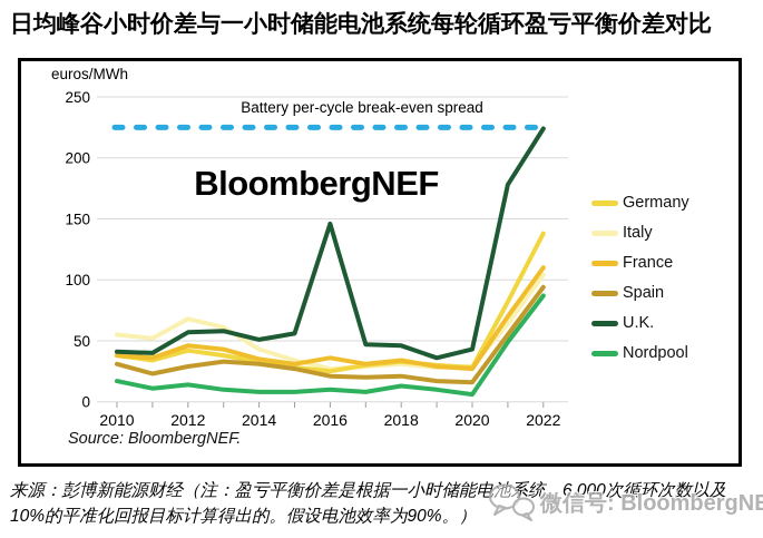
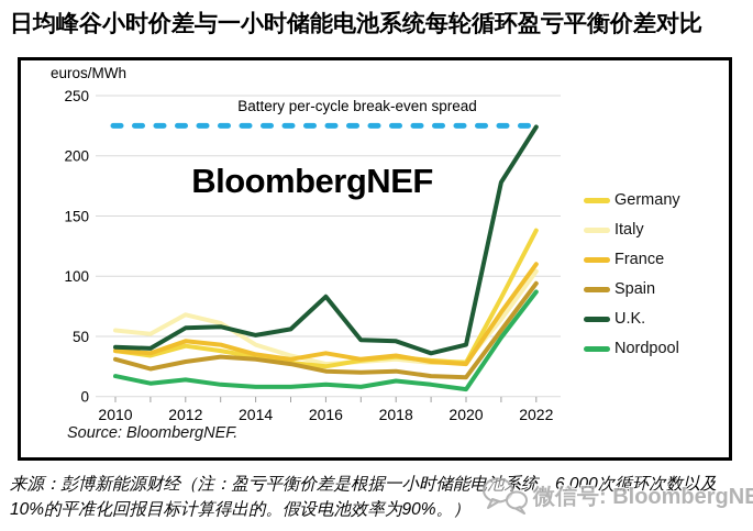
U.K./2016: 146 -> 83
